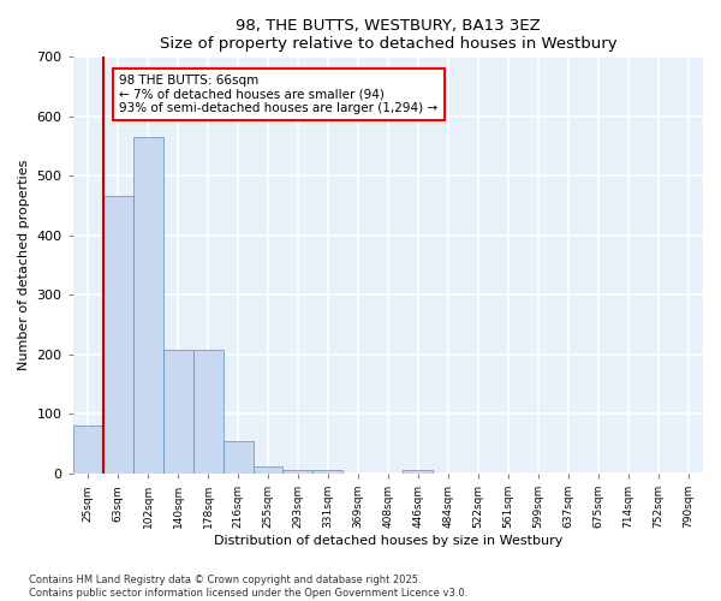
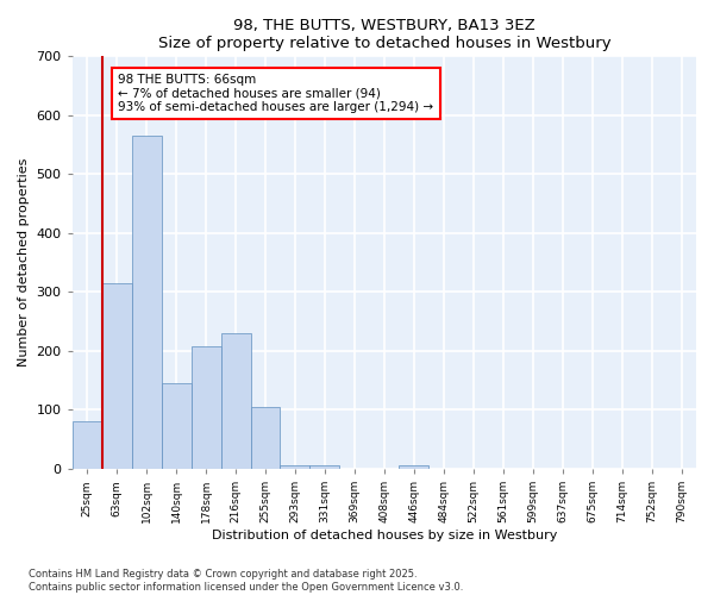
63sqm: 465 -> 315
140sqm: 207 -> 145
216sqm: 55 -> 230
255sqm: 12 -> 105
